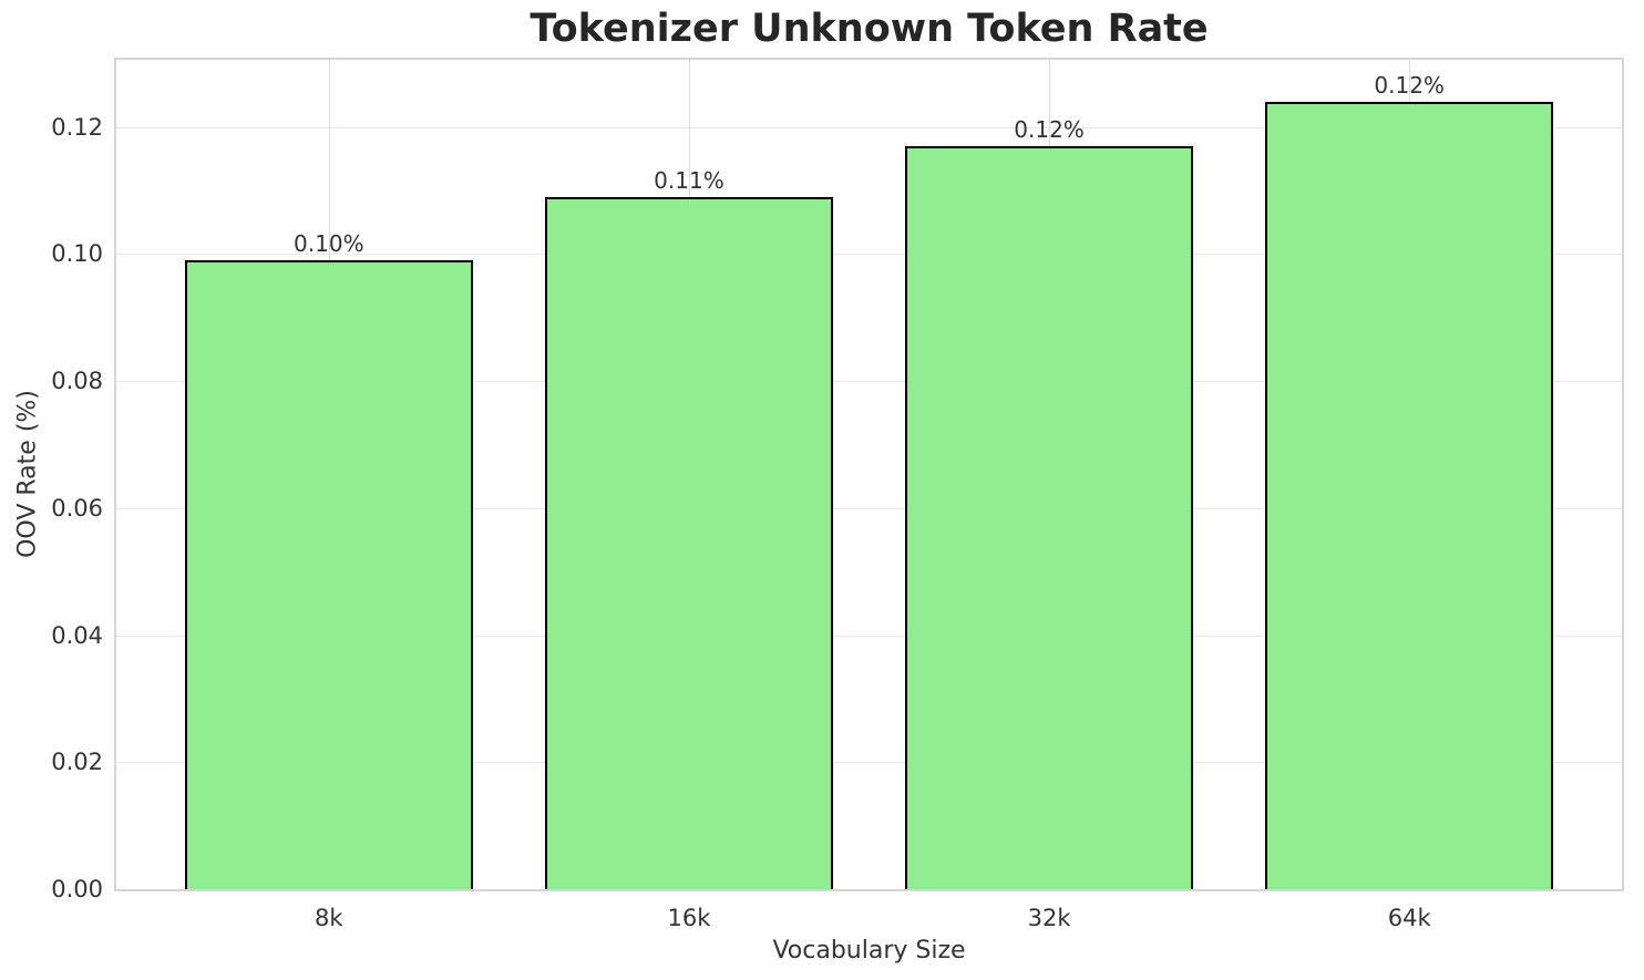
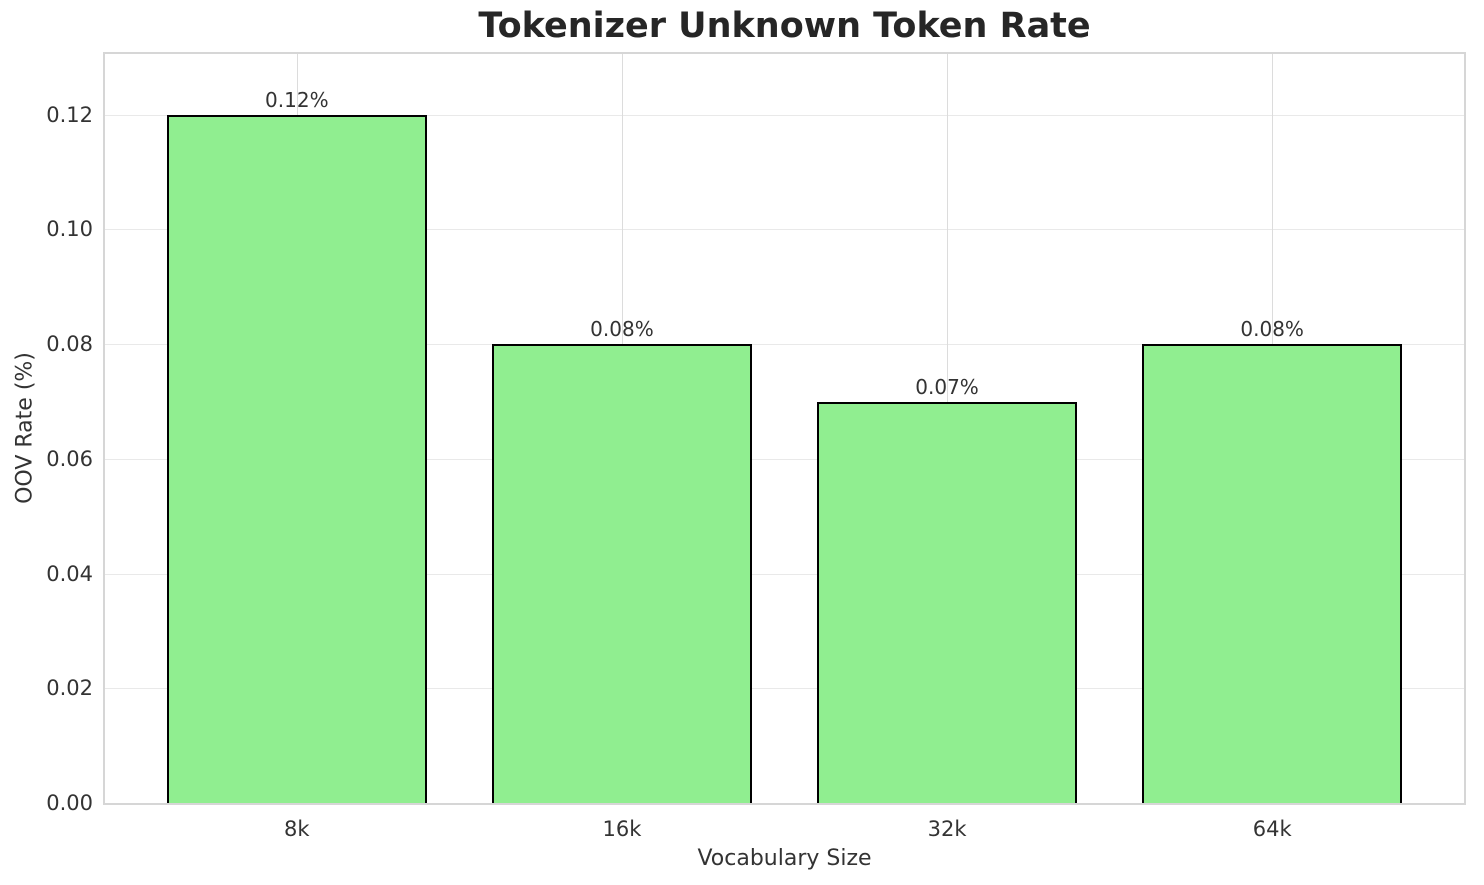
8k: 0.10% -> 0.12%
16k: 0.11% -> 0.08%
32k: 0.12% -> 0.07%
64k: 0.12% -> 0.08%
